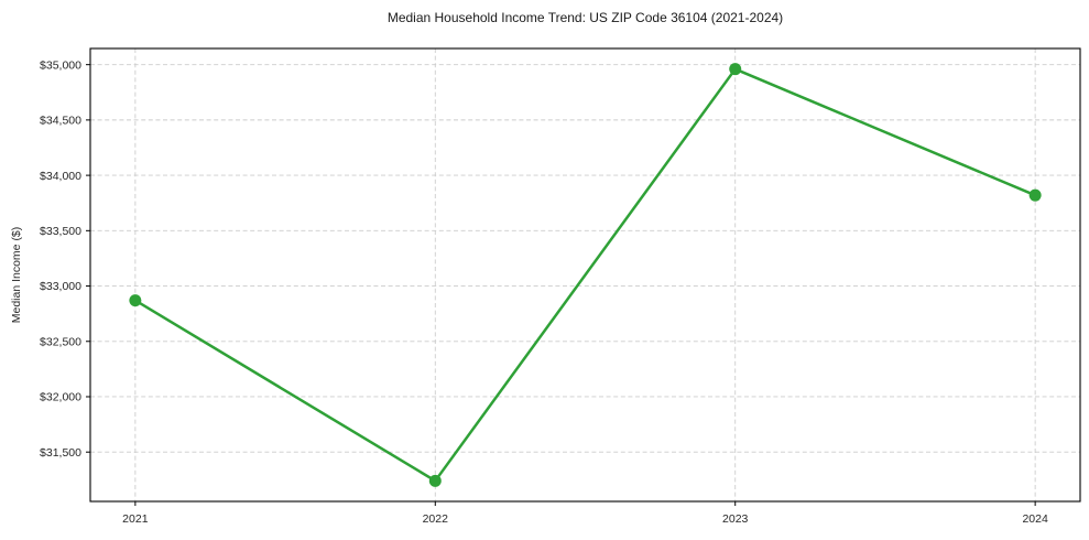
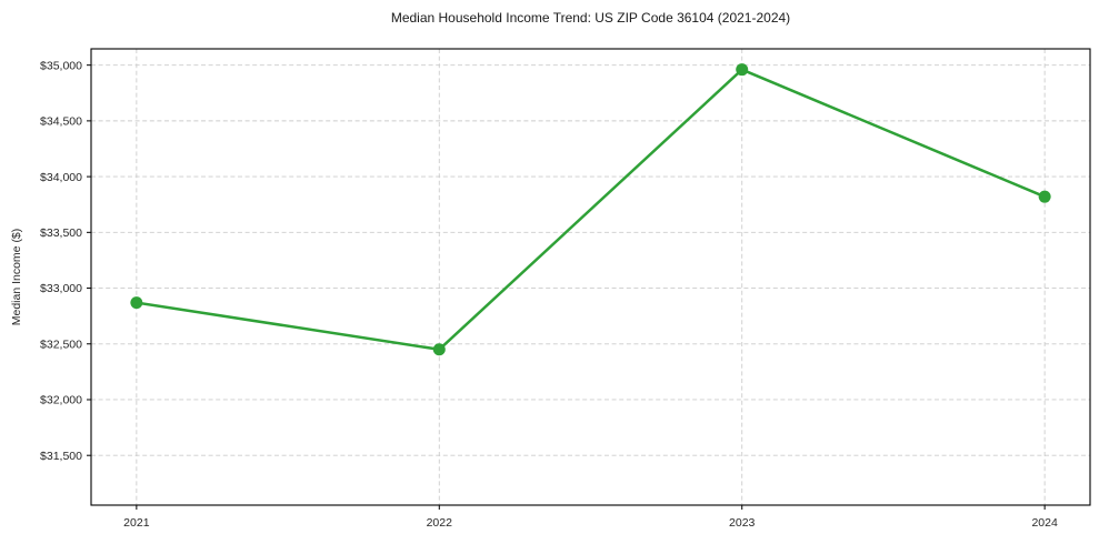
2022: $31240 -> $32450
